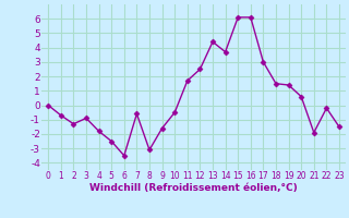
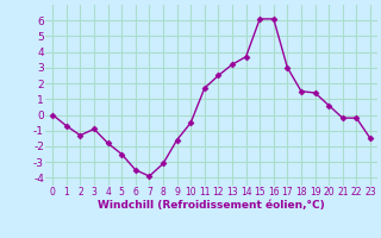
7: -0.6 -> -3.9
13: 4.4 -> 3.2
21: -1.9 -> -0.2
